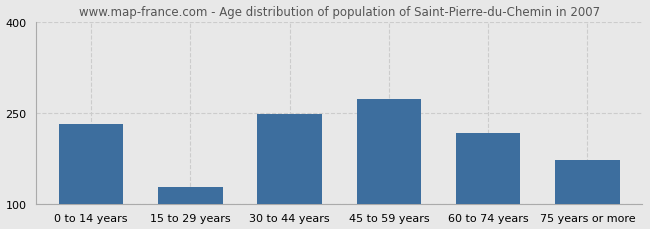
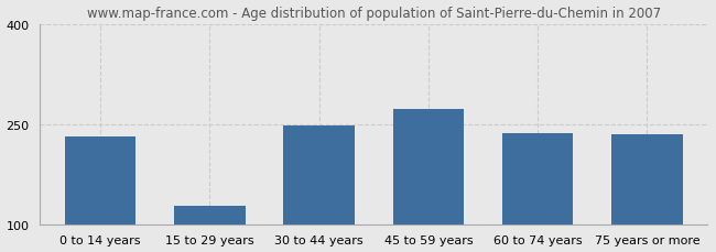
60 to 74 years: 216 -> 237
75 years or more: 172 -> 235
